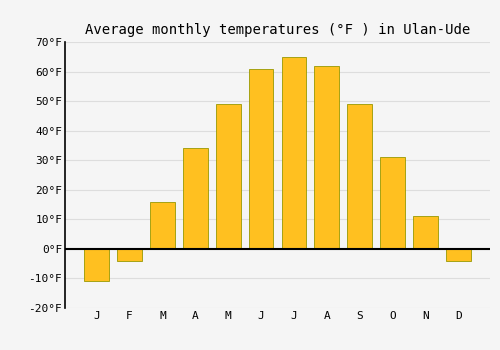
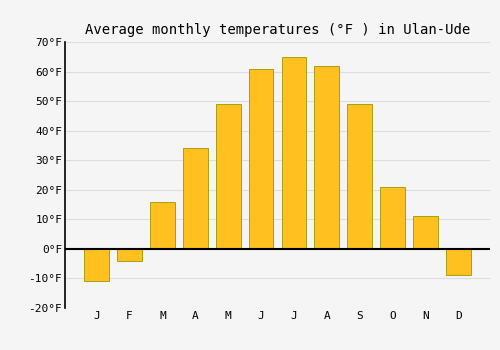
O: 31°F -> 21°F
D: -4°F -> -9°F
